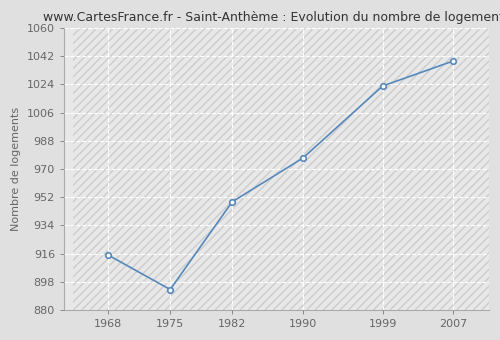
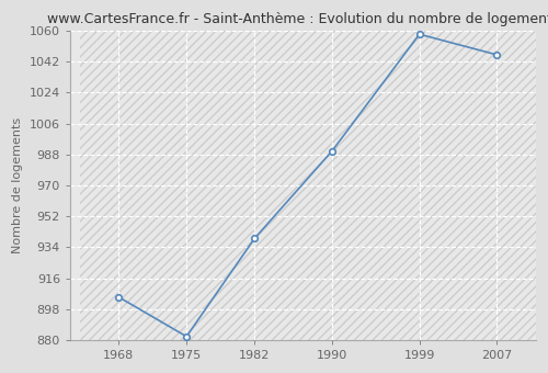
1968: 915 -> 905
1975: 893 -> 882
1982: 949 -> 939
1990: 977 -> 990
1999: 1023 -> 1058
2007: 1039 -> 1046
